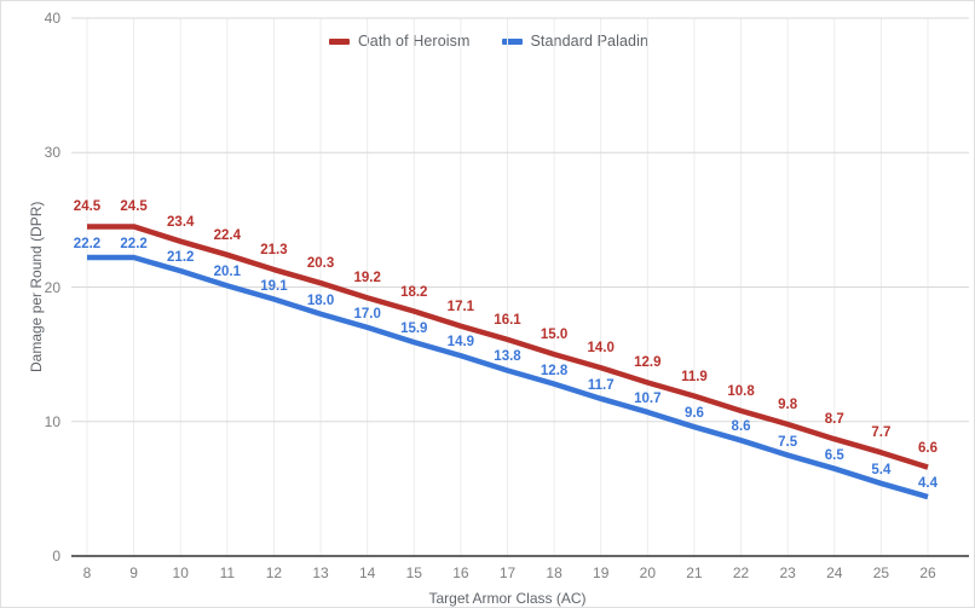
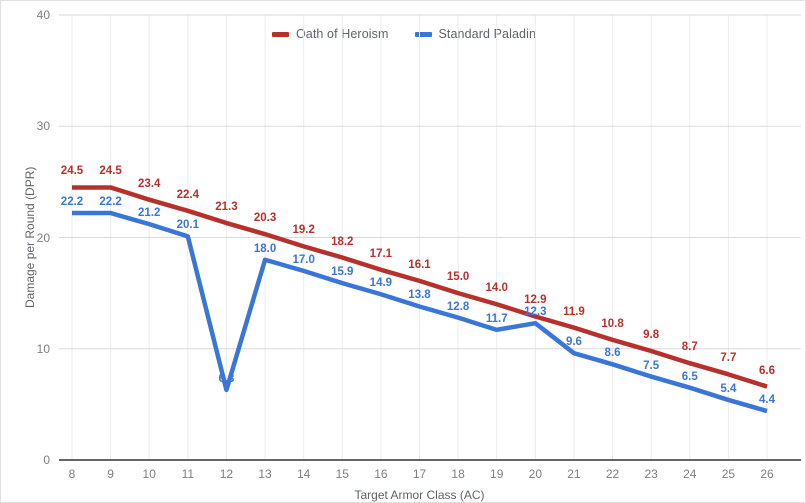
Standard Paladin/12: 19.1 -> 6.3
Standard Paladin/20: 10.7 -> 12.3
